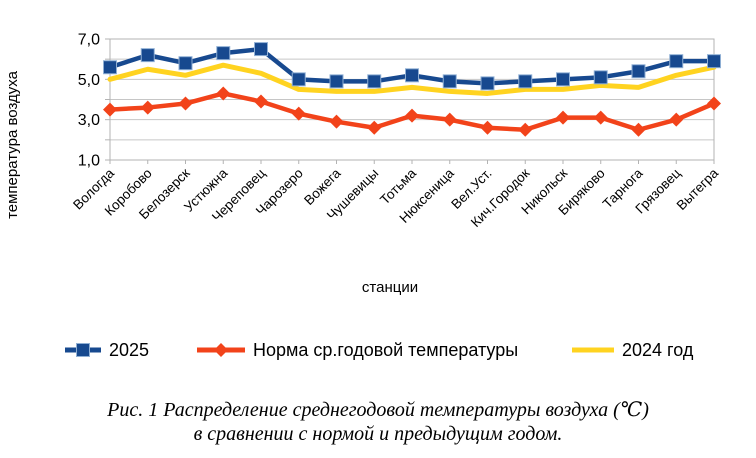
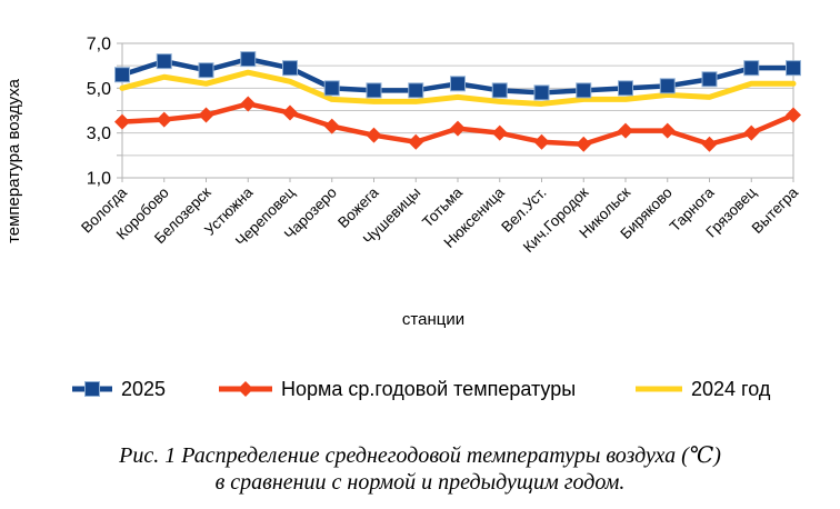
2025/Череповец: 6,5 -> 5,9
2024 год/Вытегра: 5,6 -> 5,2
